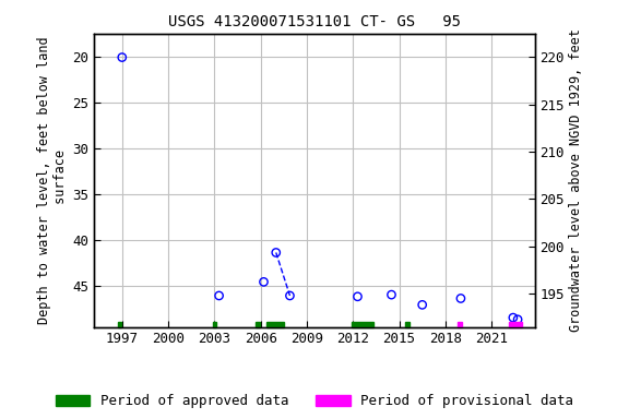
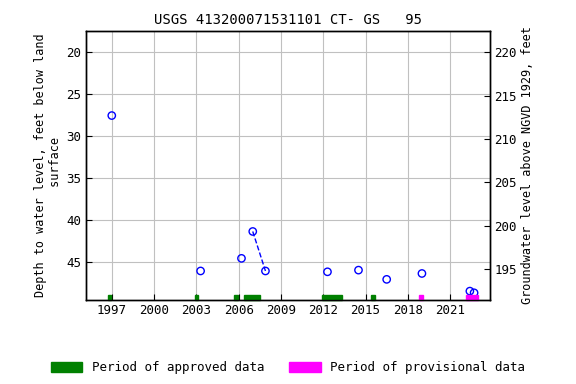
1997: 20.1 -> 27.6
